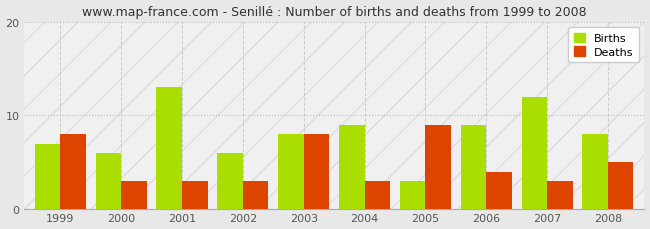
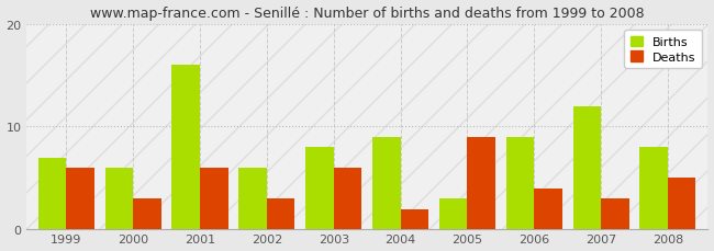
Deaths/1999: 8 -> 6
Births/2001: 13 -> 16
Deaths/2001: 3 -> 6
Deaths/2003: 8 -> 6
Deaths/2004: 3 -> 2
